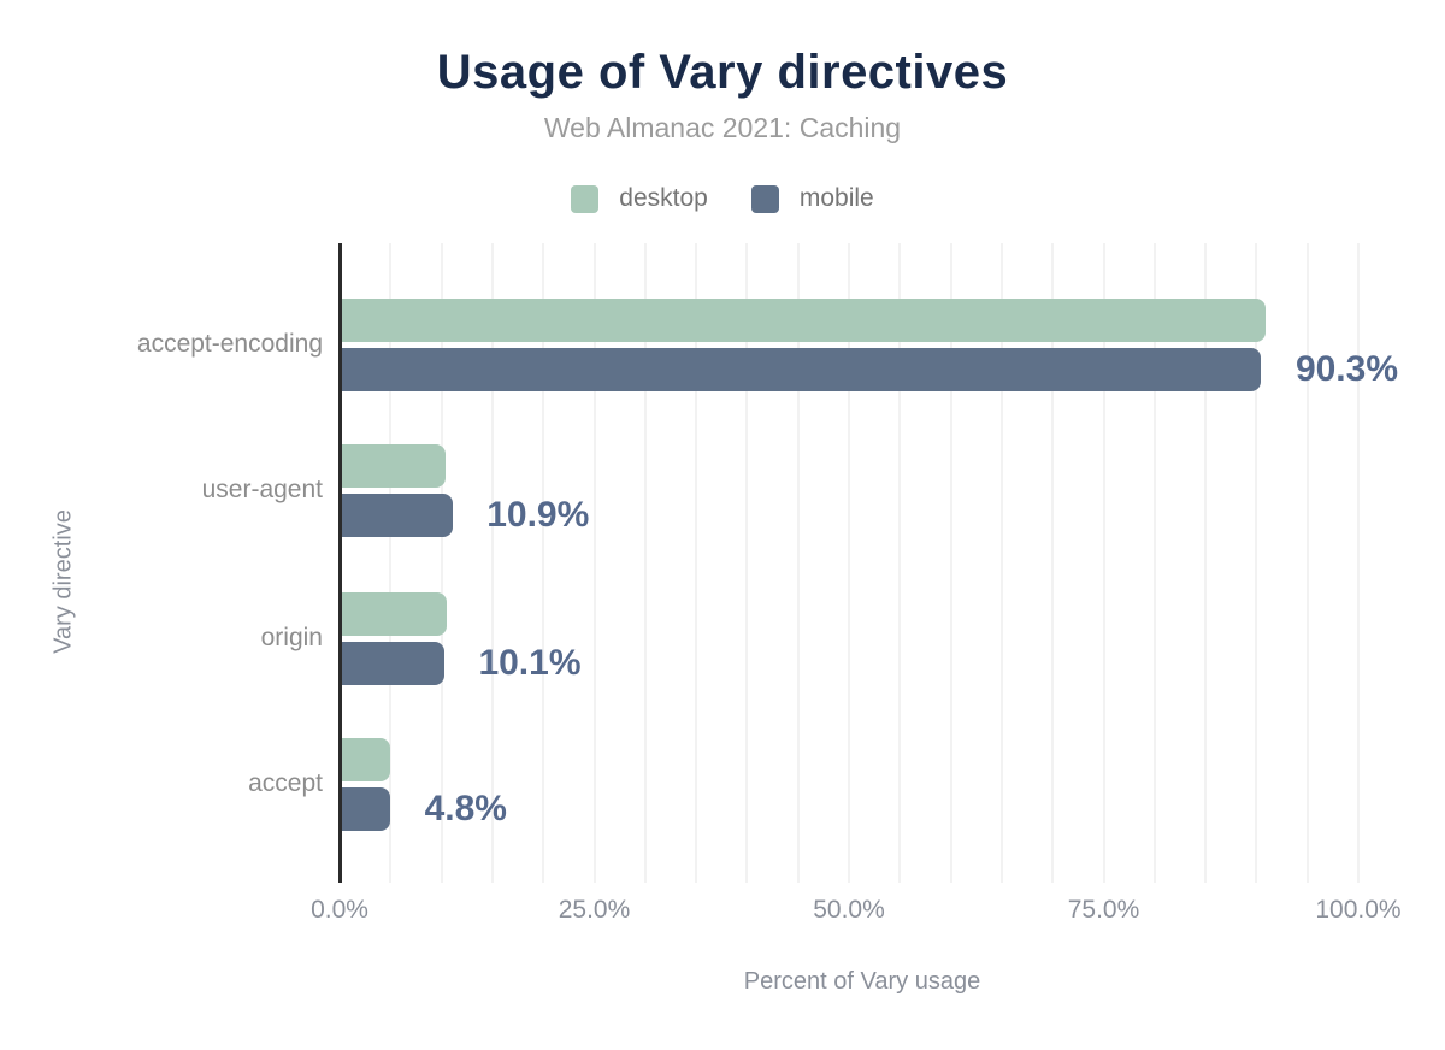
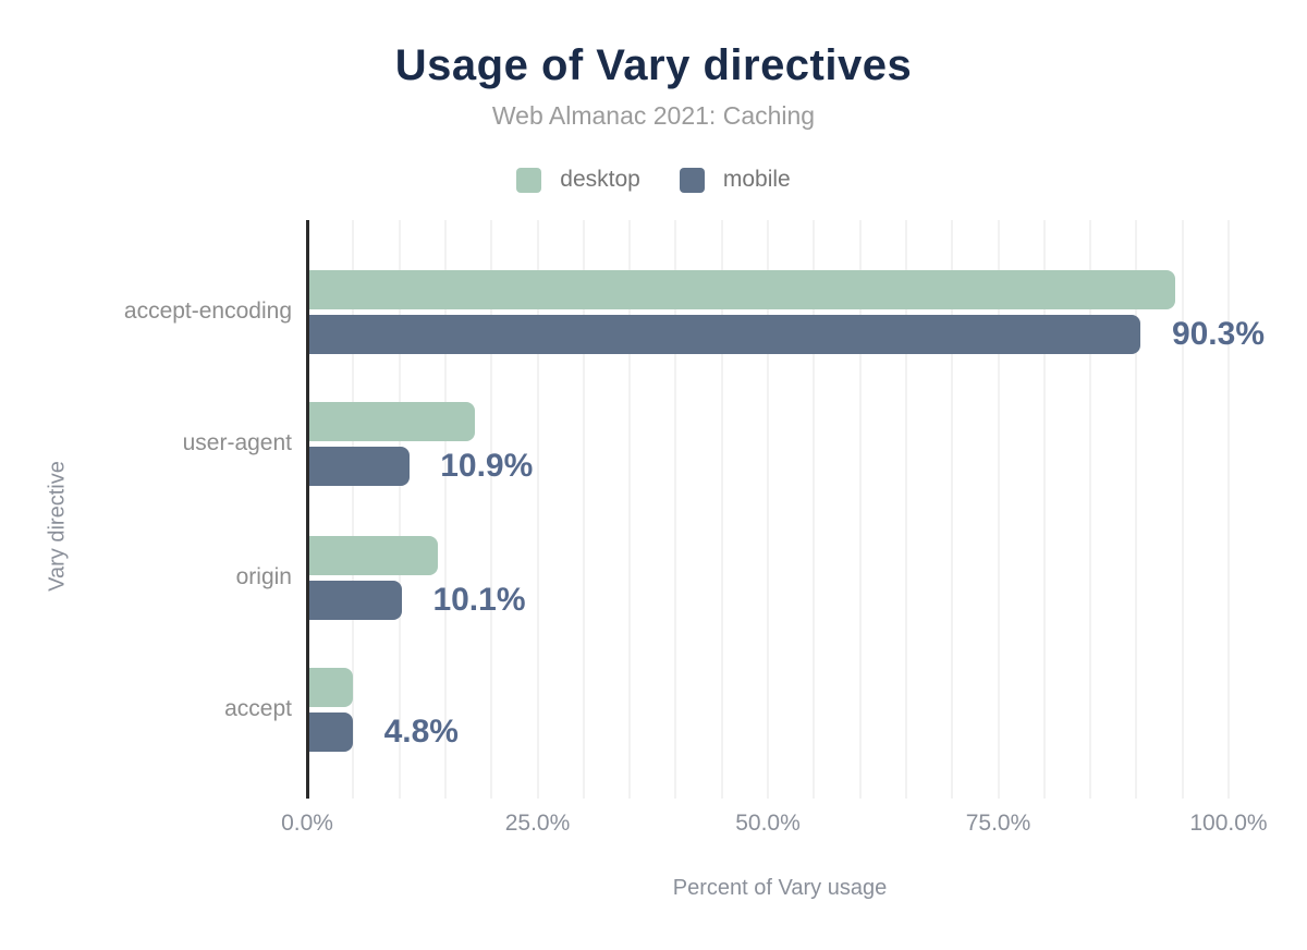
desktop/accept-encoding: 91% -> 94%
desktop/user-agent: 10% -> 18%
desktop/origin: 10% -> 14%
